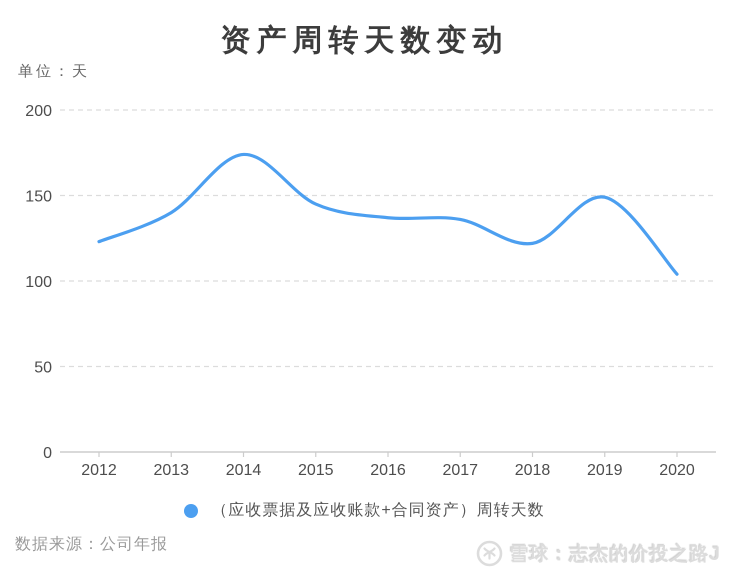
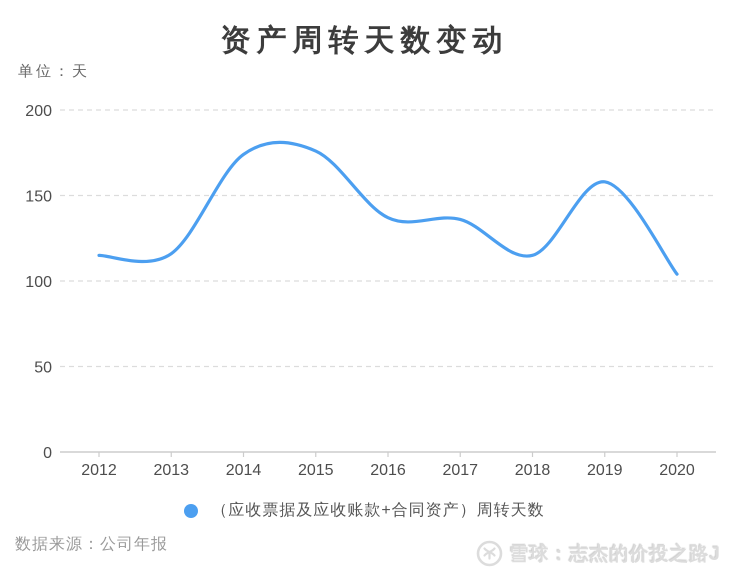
2012: 123 -> 115
2013: 140 -> 116
2015: 145 -> 176
2018: 122 -> 115
2019: 149 -> 158
